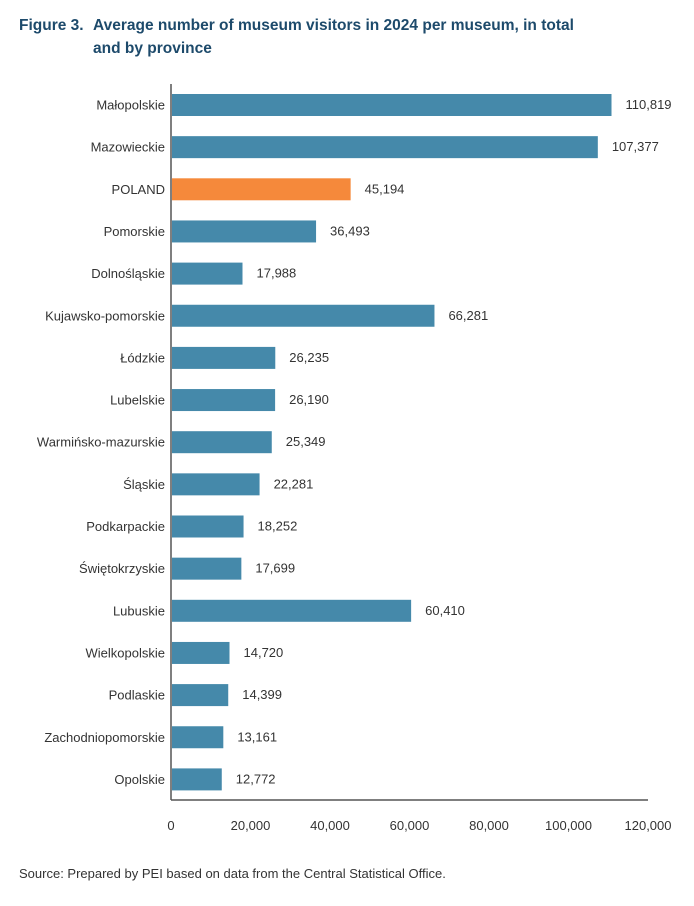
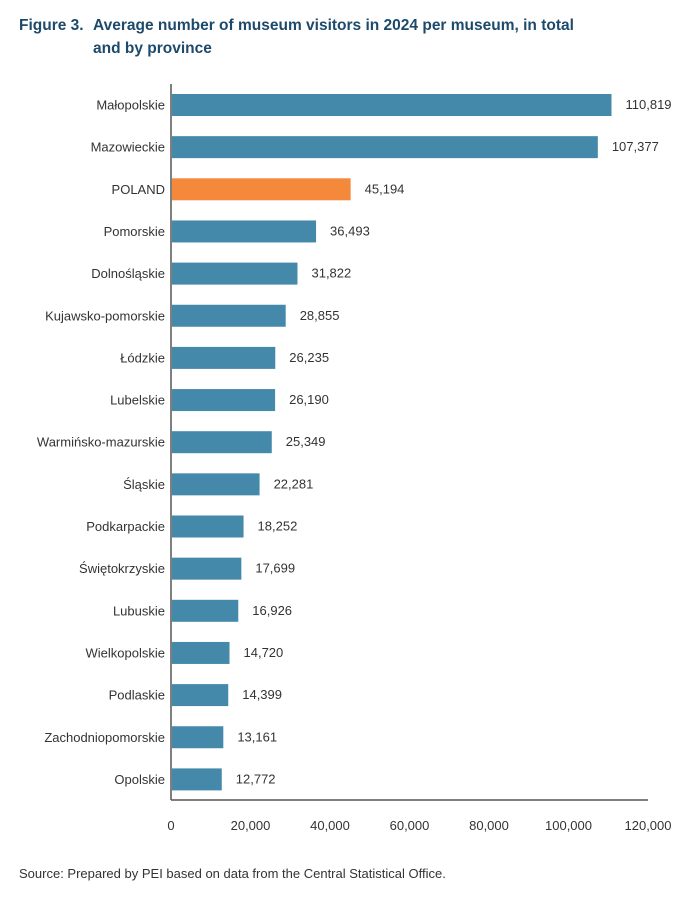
Dolnośląskie: 17,988 -> 31,822
Kujawsko-pomorskie: 66,281 -> 28,855
Lubuskie: 60,410 -> 16,926
